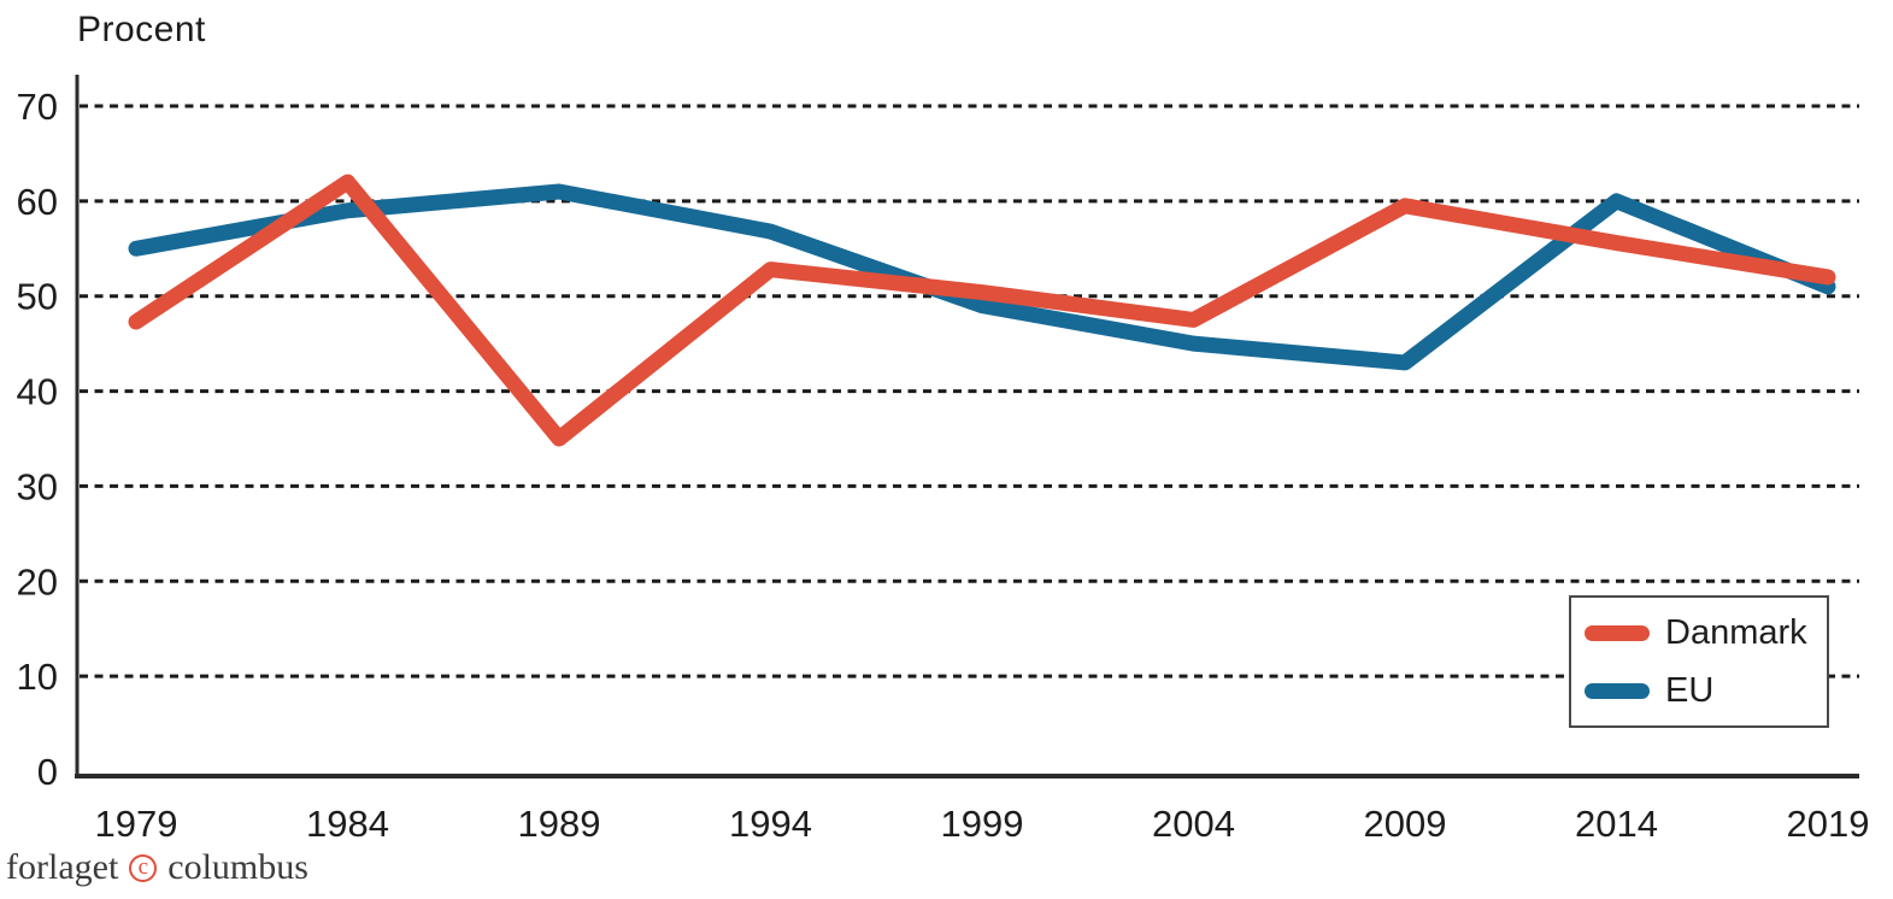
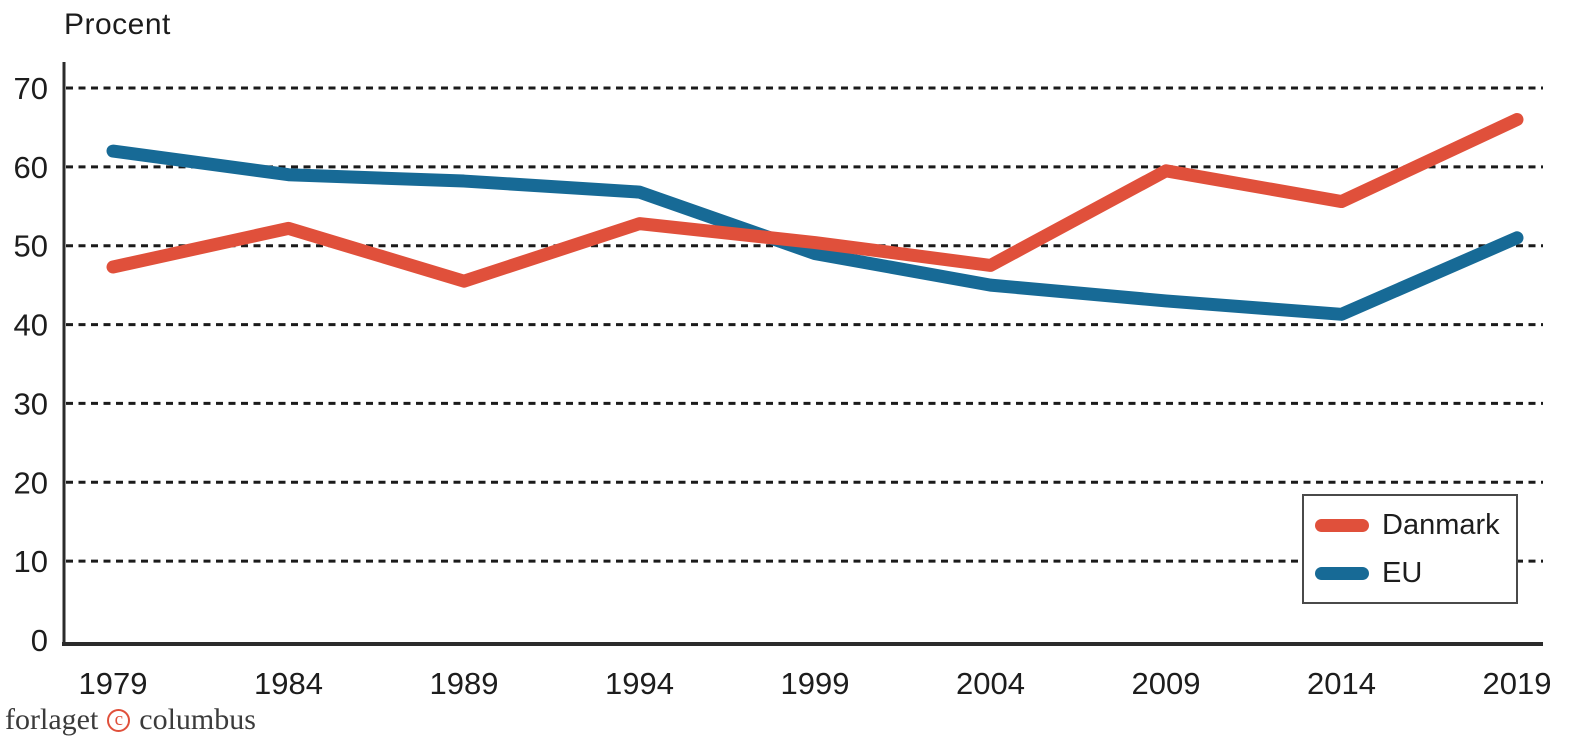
EU/1979: 55 -> 62
Danmark/1984: 62 -> 52
Danmark/1989: 35 -> 46
EU/1989: 61 -> 58
EU/2014: 60 -> 41
Danmark/2019: 52 -> 66
